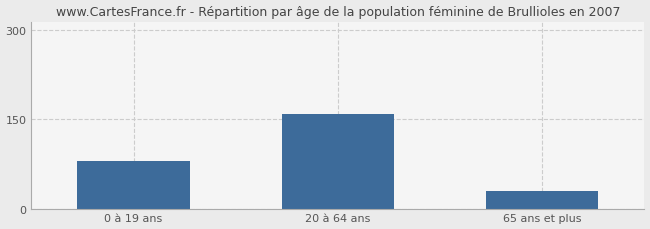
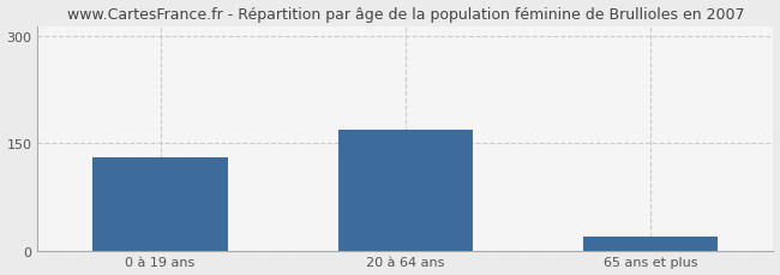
0 à 19 ans: 80 -> 130
20 à 64 ans: 160 -> 170
65 ans et plus: 30 -> 20
